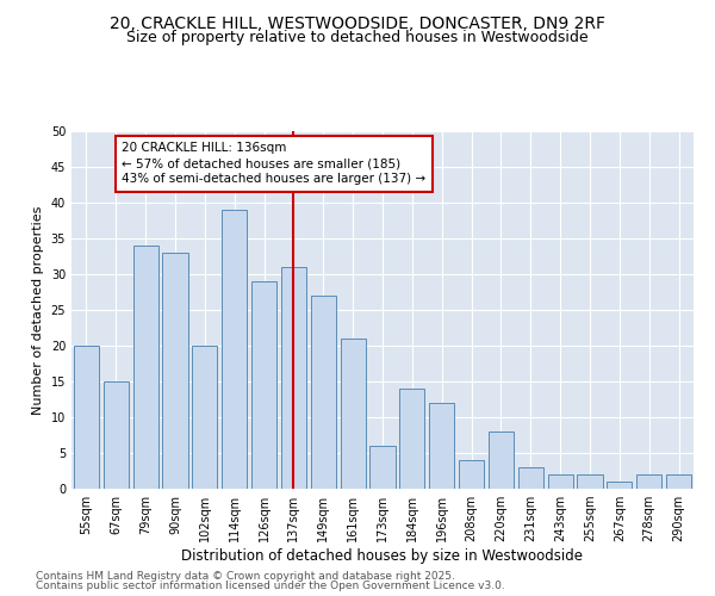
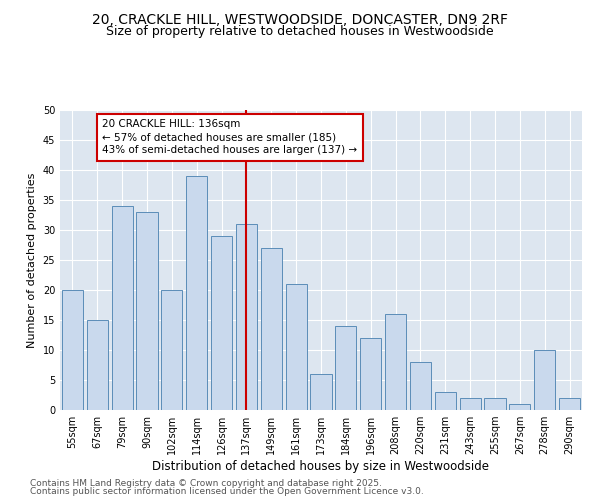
208sqm: 4 -> 16
278sqm: 2 -> 10
